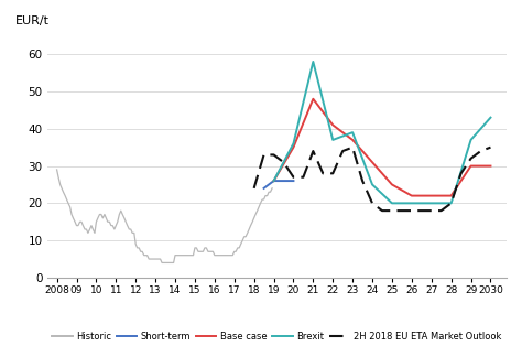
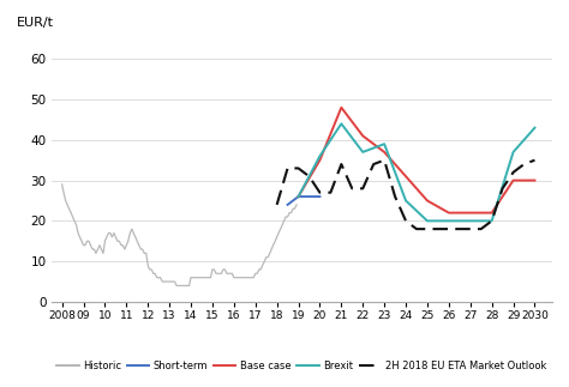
Brexit/21: 58 -> 44
